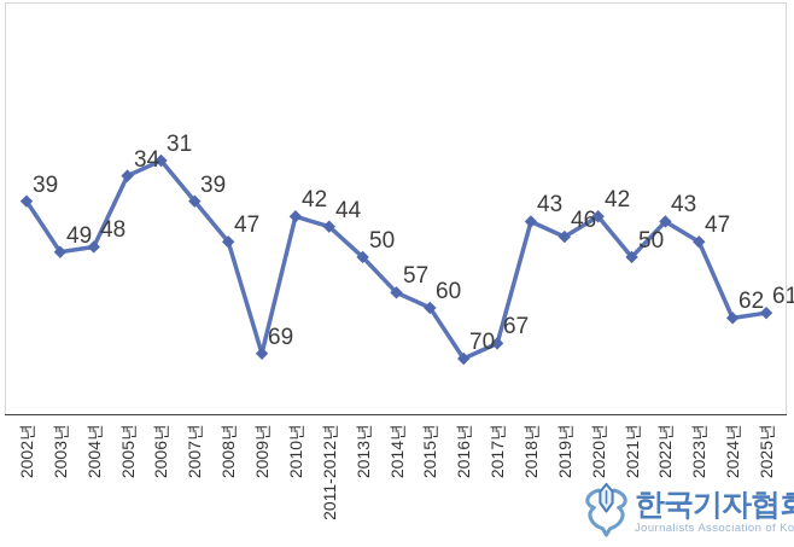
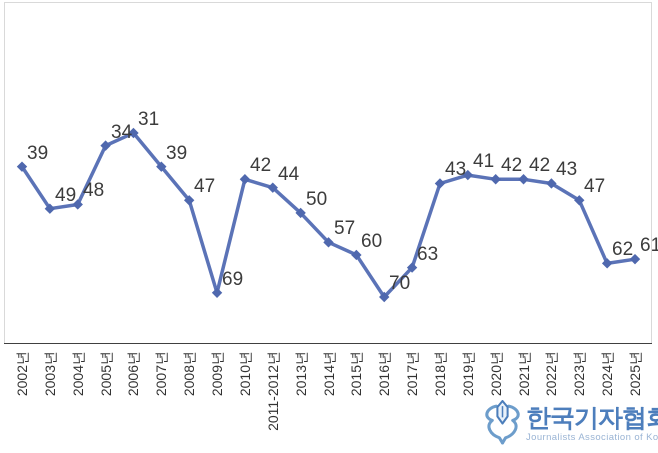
2017년: 67 -> 63
2019년: 46 -> 41
2021년: 50 -> 42
